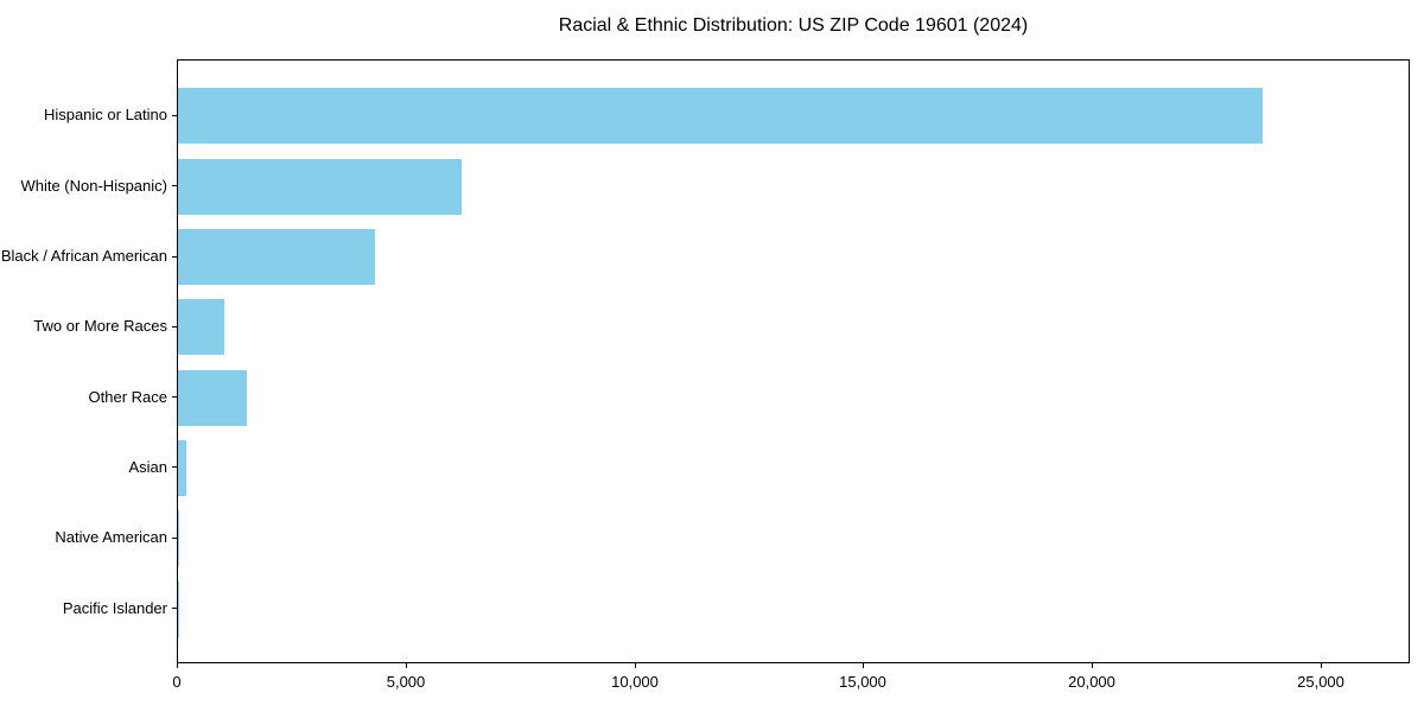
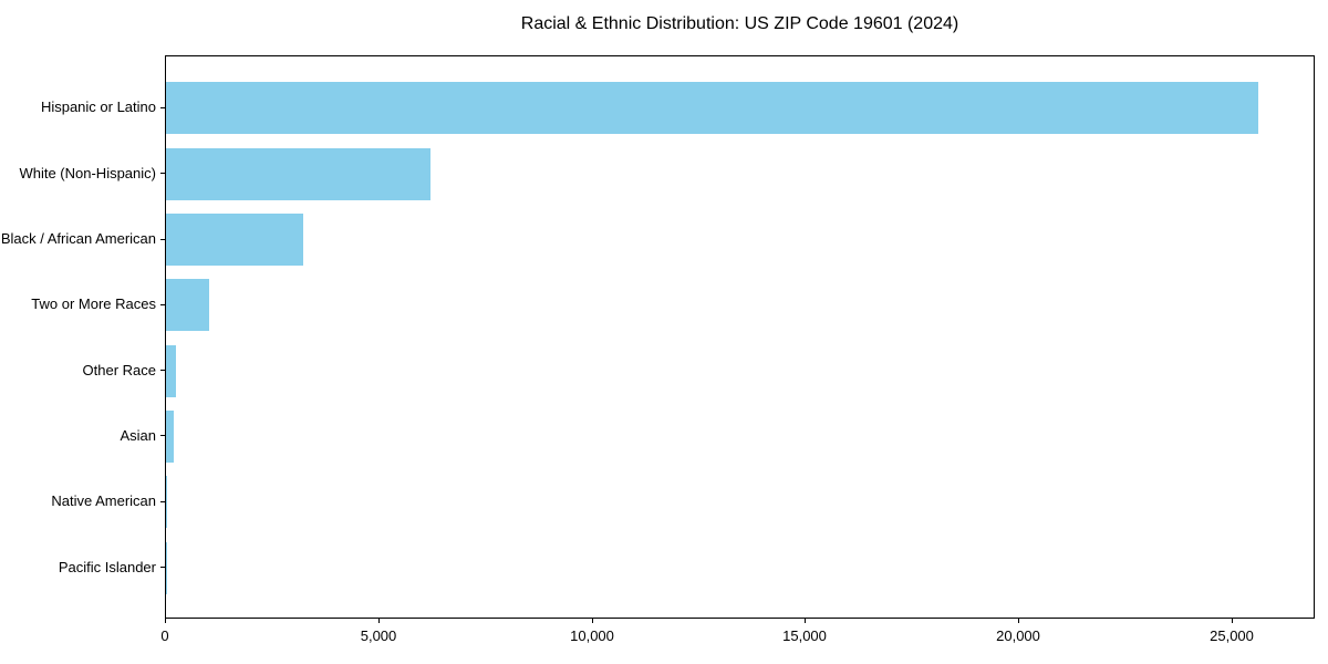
Hispanic or Latino: 23700 -> 25600
Black / African American: 4300 -> 3200
Other Race: 1500 -> 200
